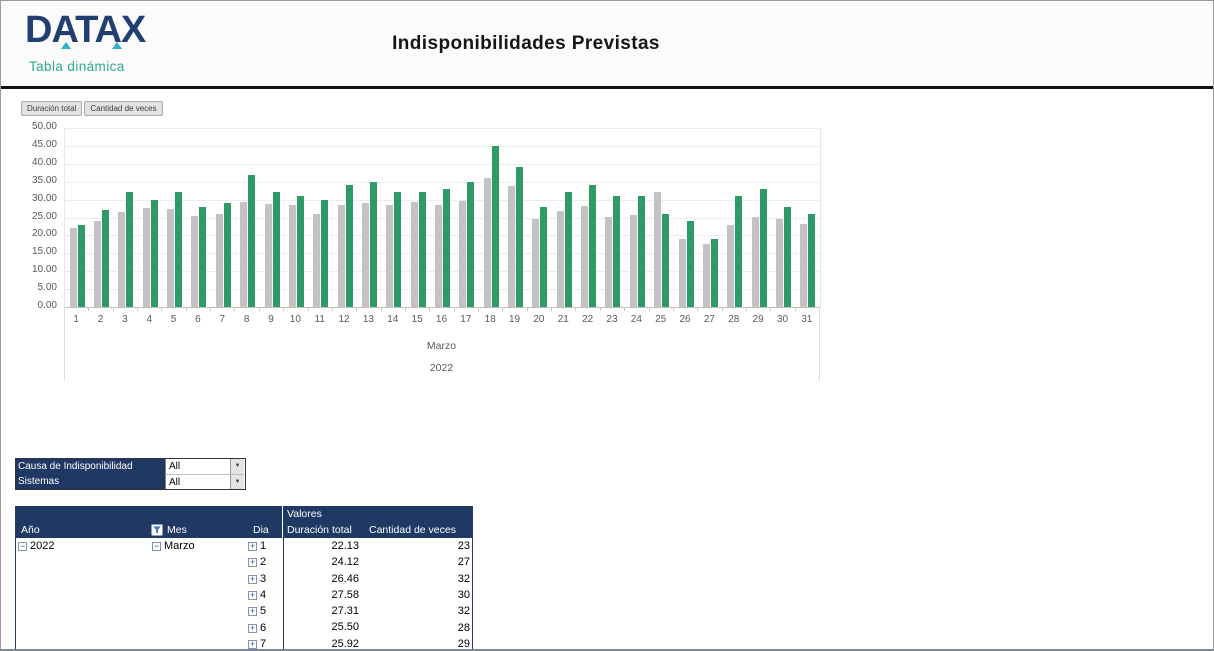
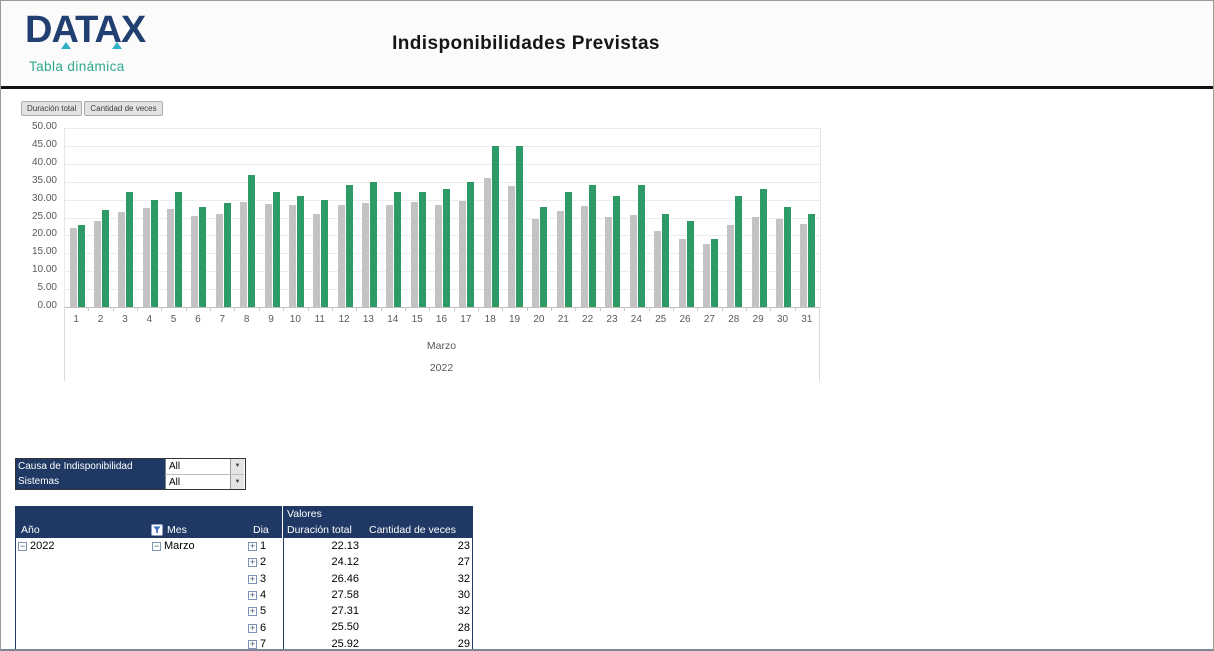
Cantidad de veces/19: 39 -> 45
Cantidad de veces/24: 31 -> 34
Duración total/25: 32 -> 21
